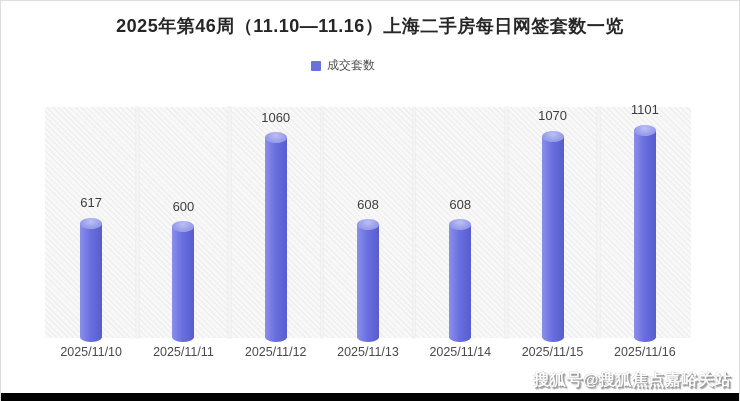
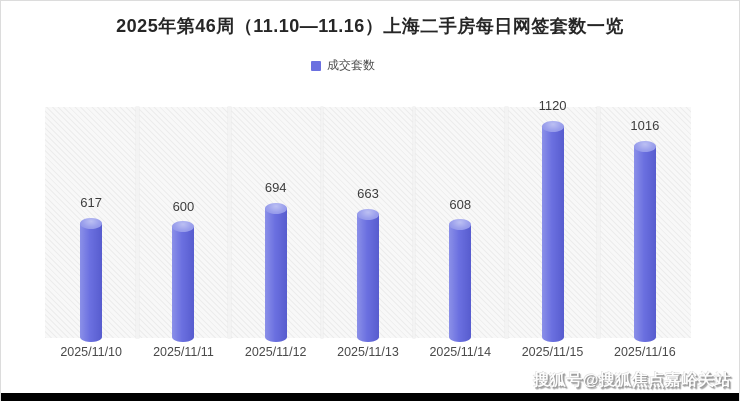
2025/11/12: 1060 -> 694
2025/11/13: 608 -> 663
2025/11/15: 1070 -> 1120
2025/11/16: 1101 -> 1016
